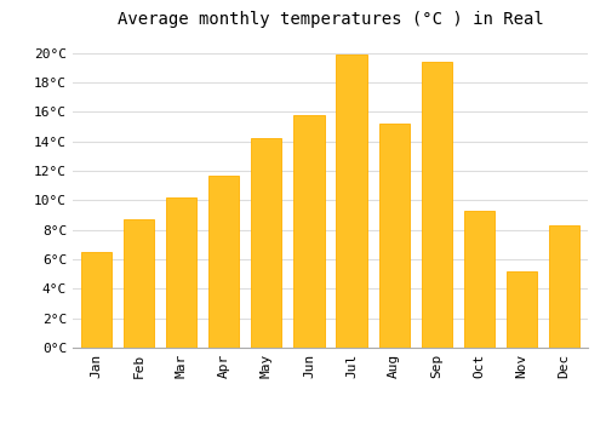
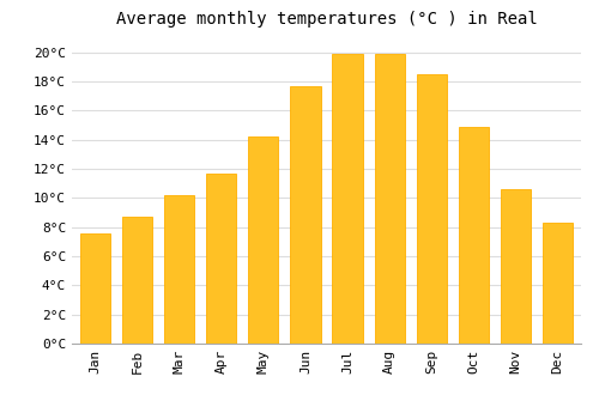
Jan: 6.5°C -> 7.6°C
Jun: 15.8°C -> 17.7°C
Aug: 15.2°C -> 19.9°C
Sep: 19.4°C -> 18.5°C
Oct: 9.3°C -> 14.9°C
Nov: 5.2°C -> 10.6°C
